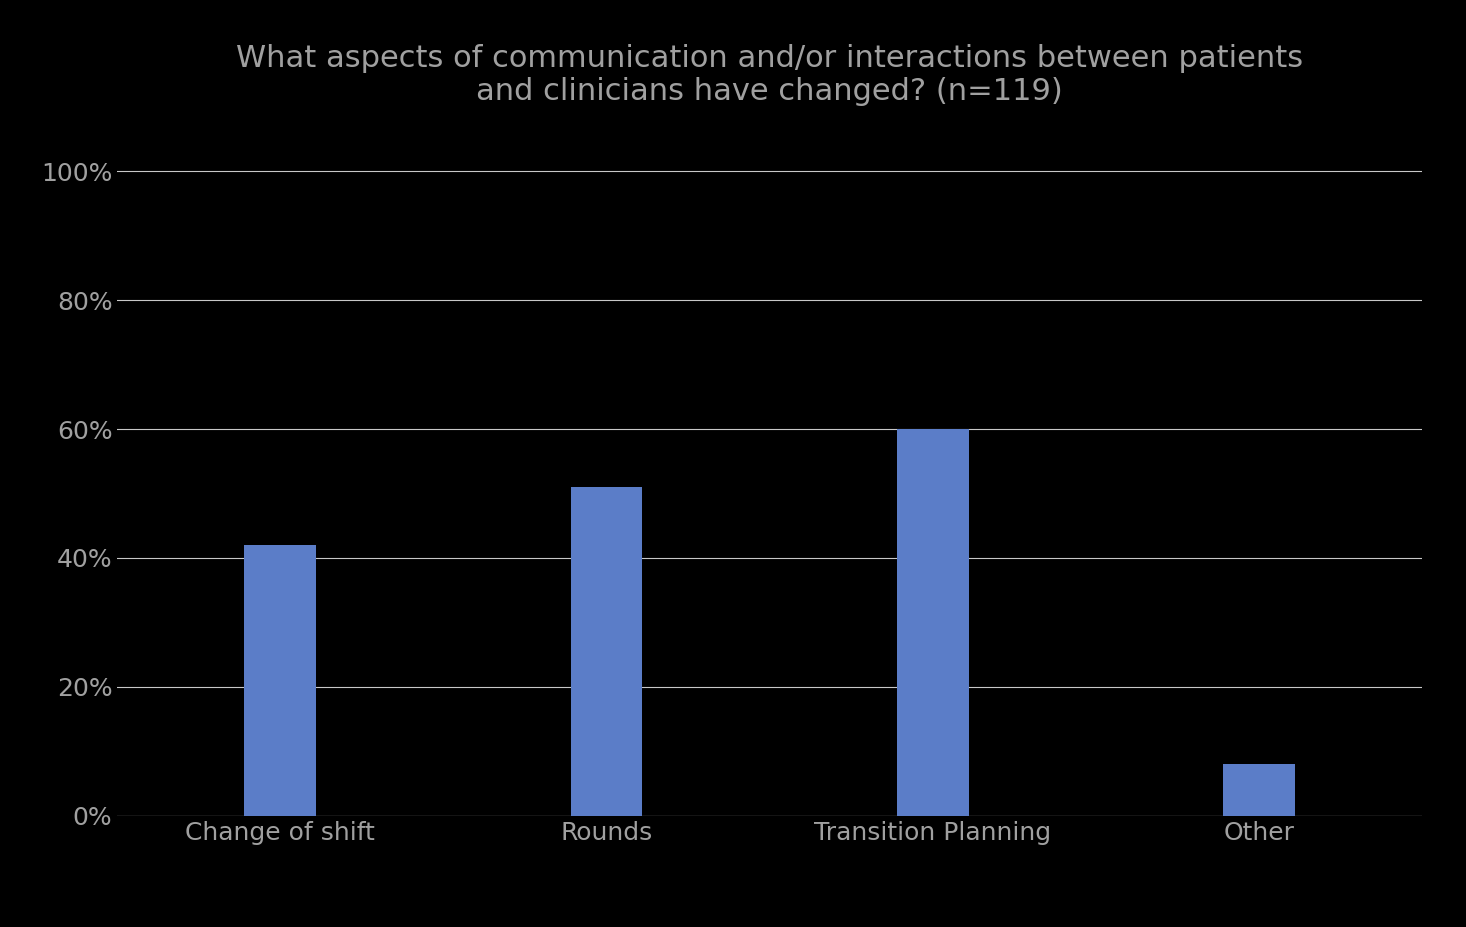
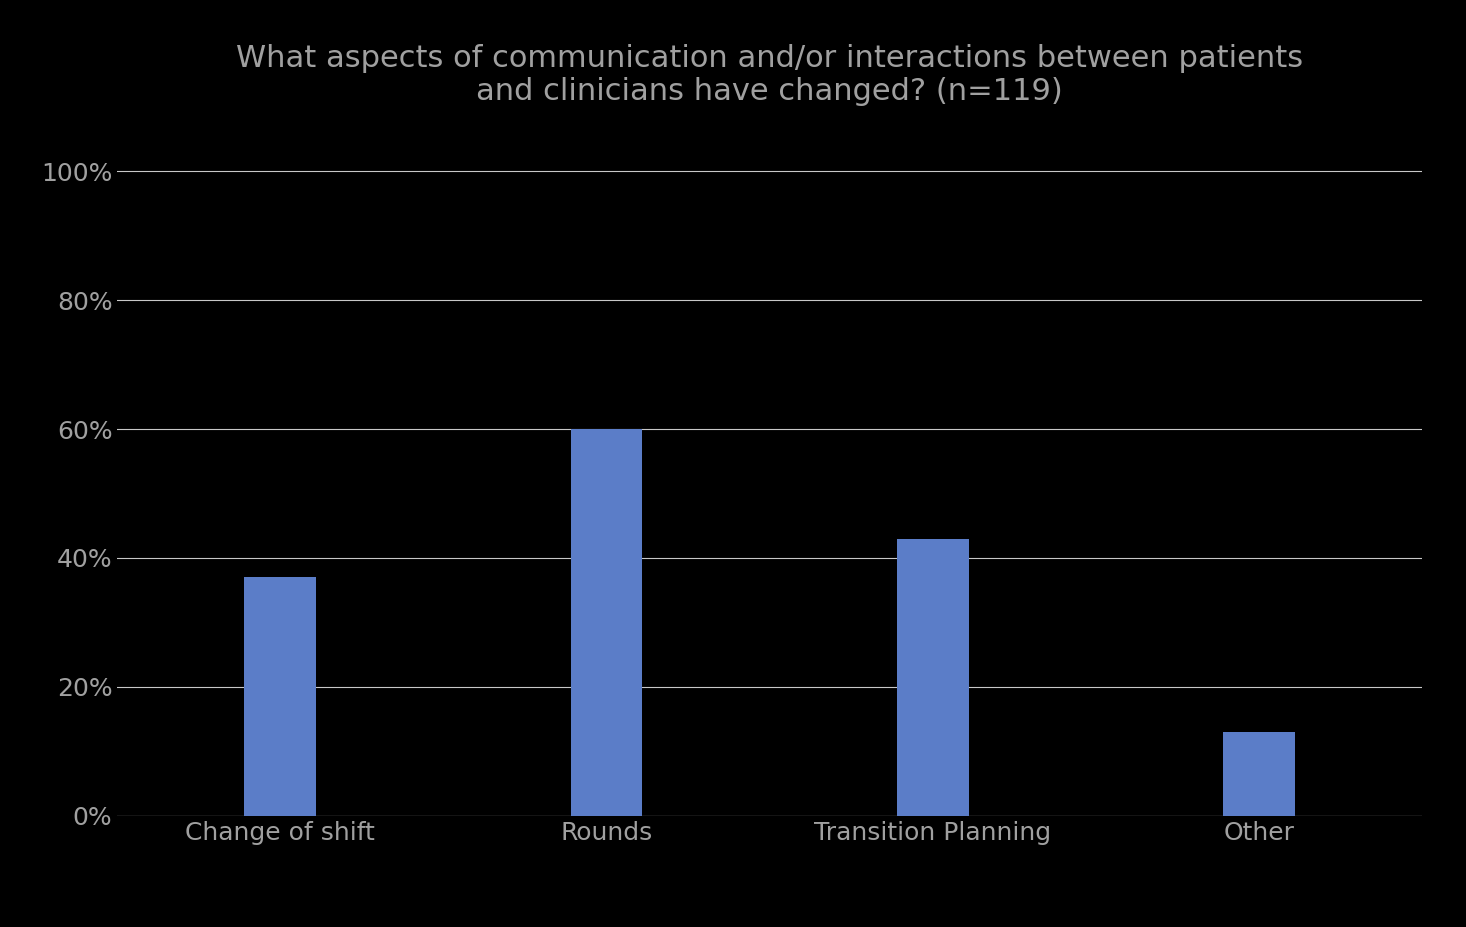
Change of shift: 42% -> 37%
Rounds: 51% -> 60%
Transition Planning: 60% -> 43%
Other: 8% -> 13%
